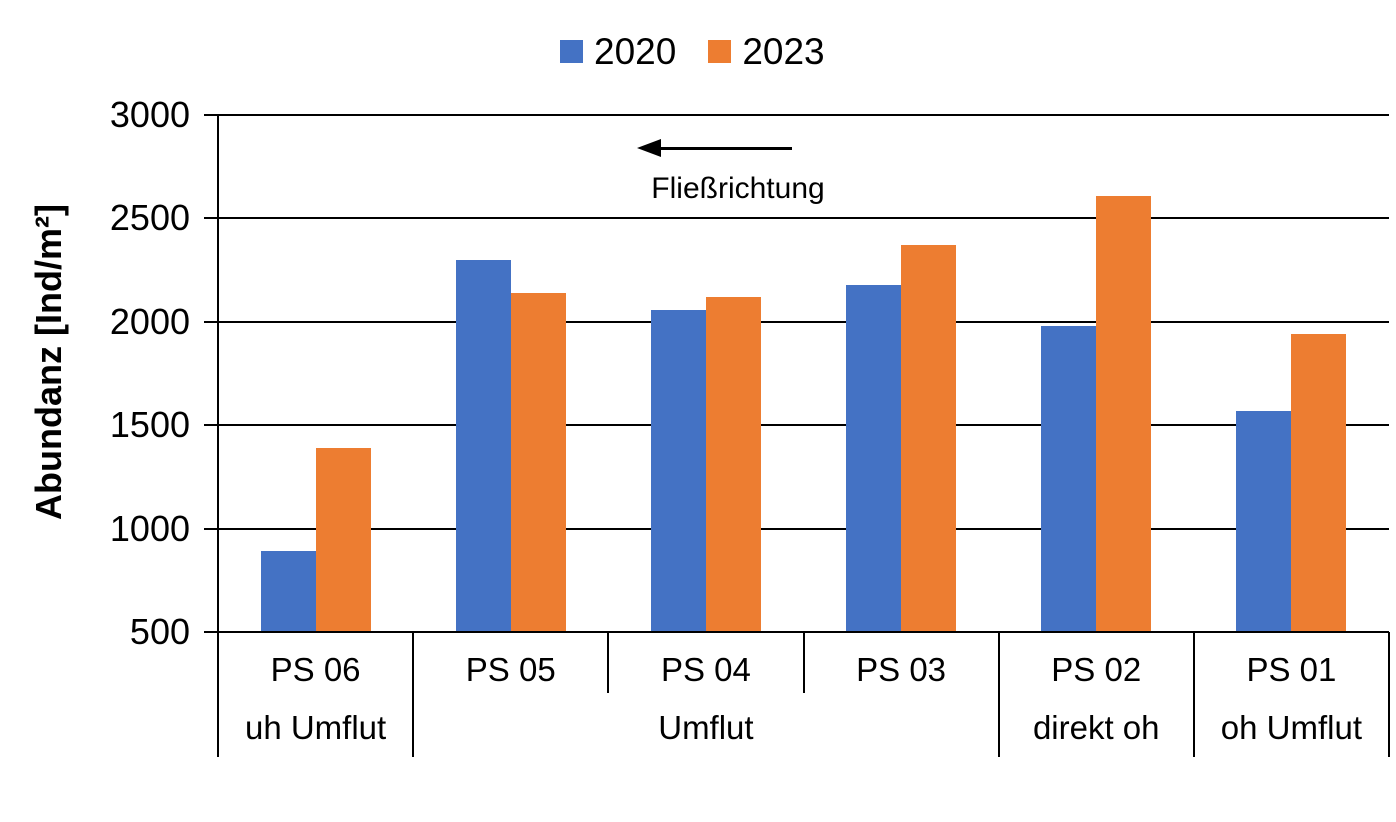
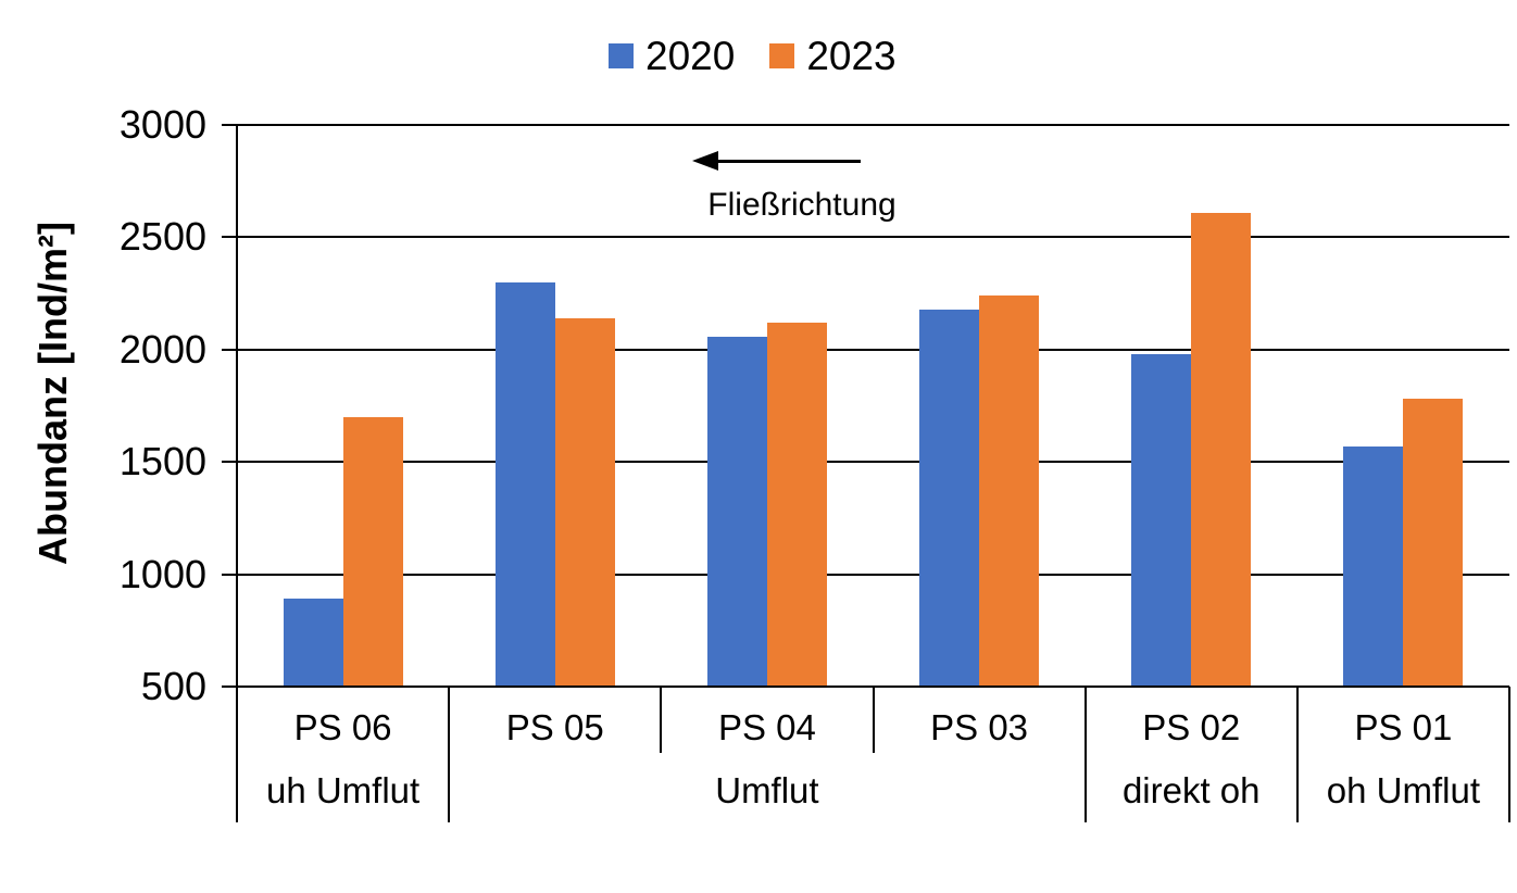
2023/PS 06: 1390 -> 1700
2023/PS 03: 2370 -> 2240
2023/PS 01: 1940 -> 1780
